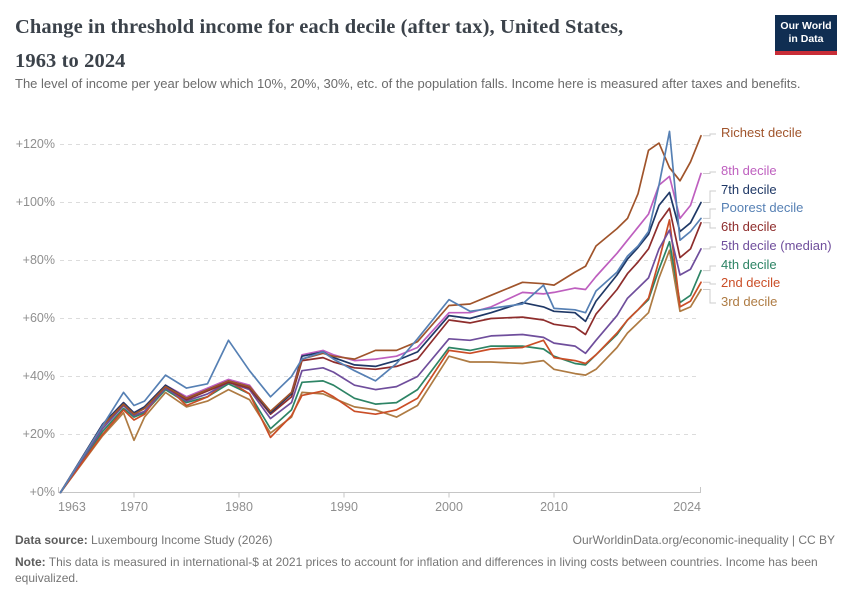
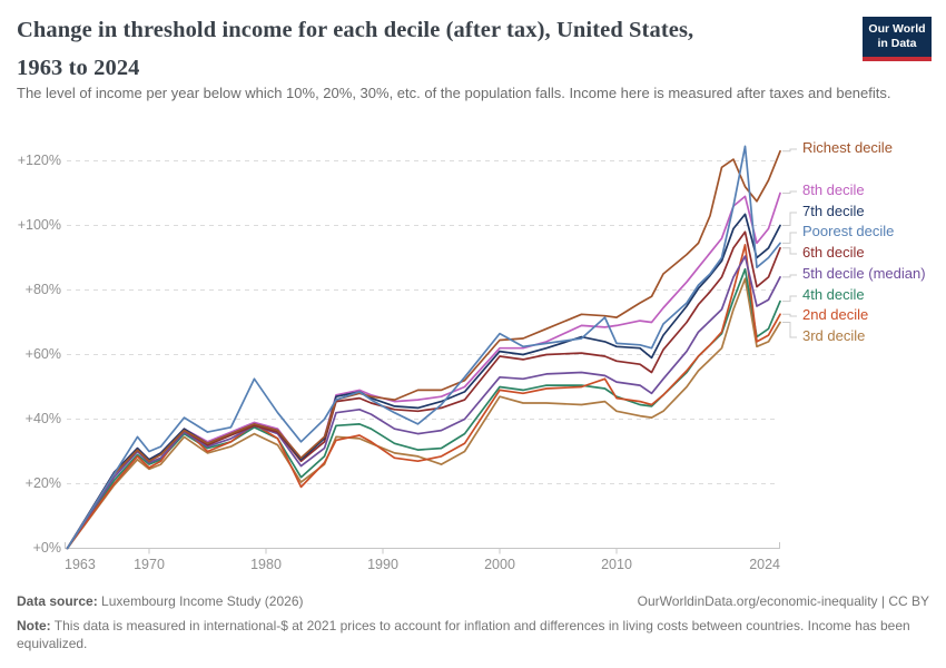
3rd decile/1970: 18% -> 24%
